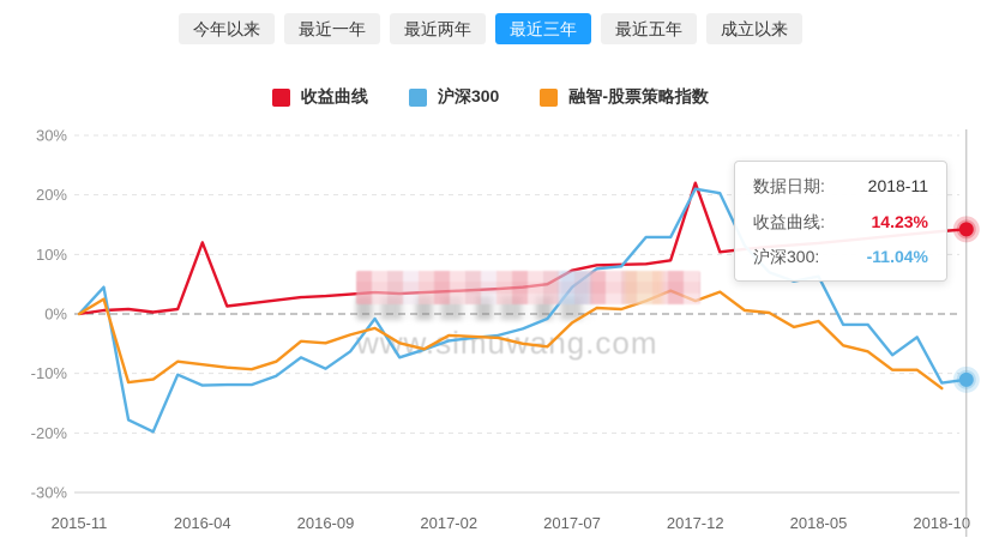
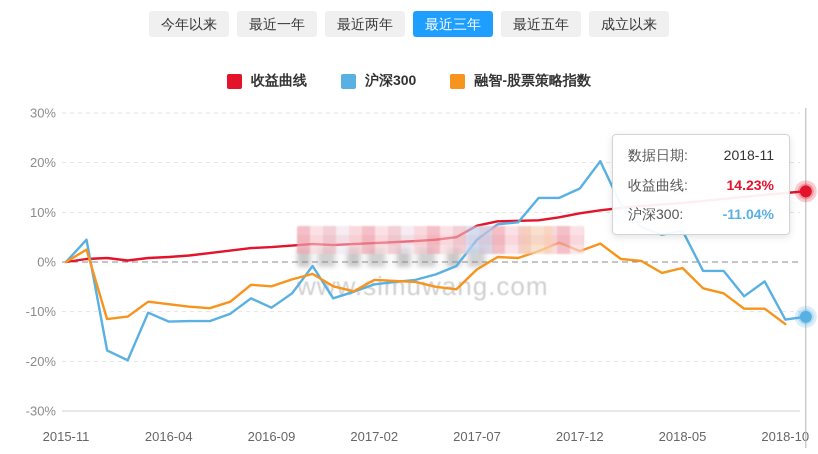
收益曲线/2016-04: 12% -> 1%
收益曲线/2017-12: 22% -> 10%
沪深300/2017-12: 21% -> 15%
